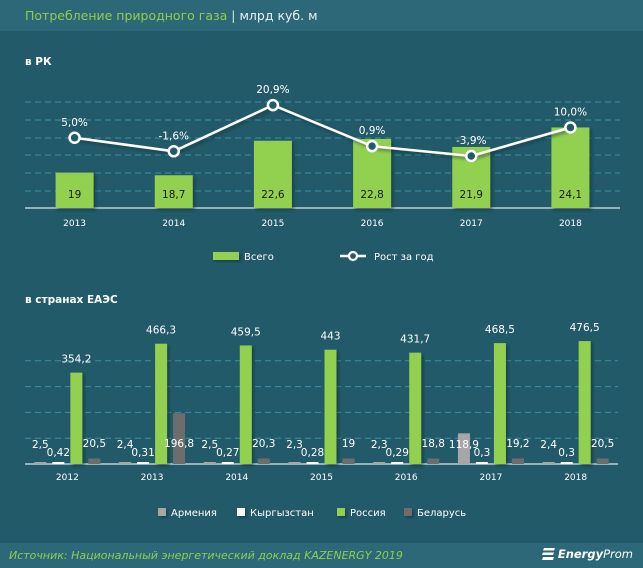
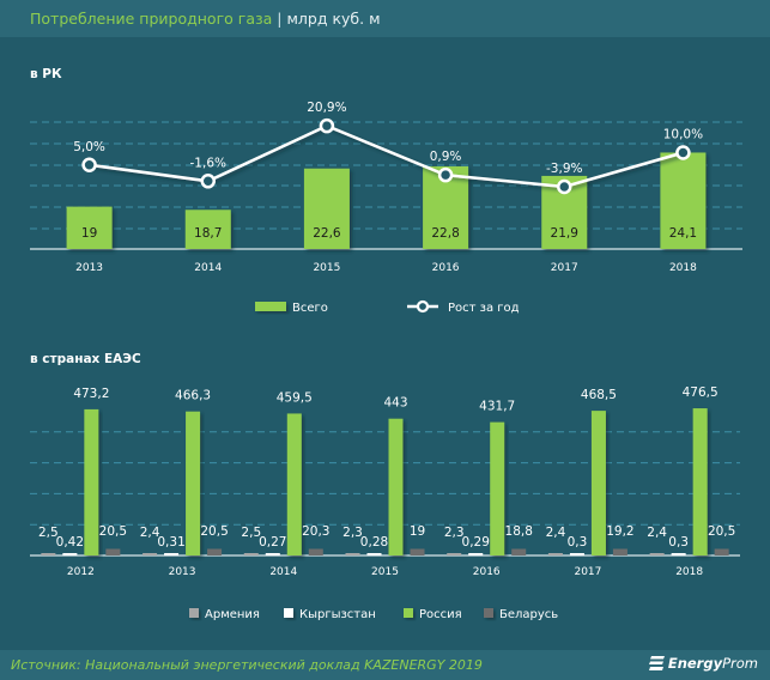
в странах ЕАЭС/Россия/2012: 354,2 -> 473,2
в странах ЕАЭС/Беларусь/2013: 196,8 -> 20,5
в странах ЕАЭС/Армения/2017: 118,9 -> 2,4
